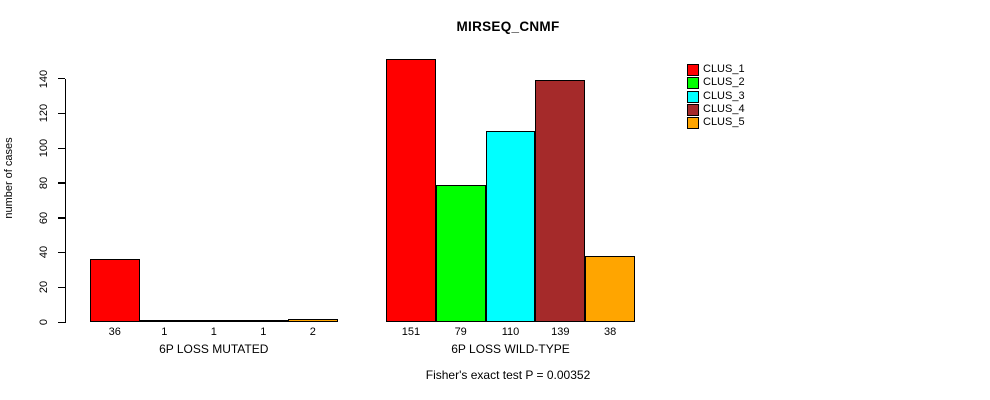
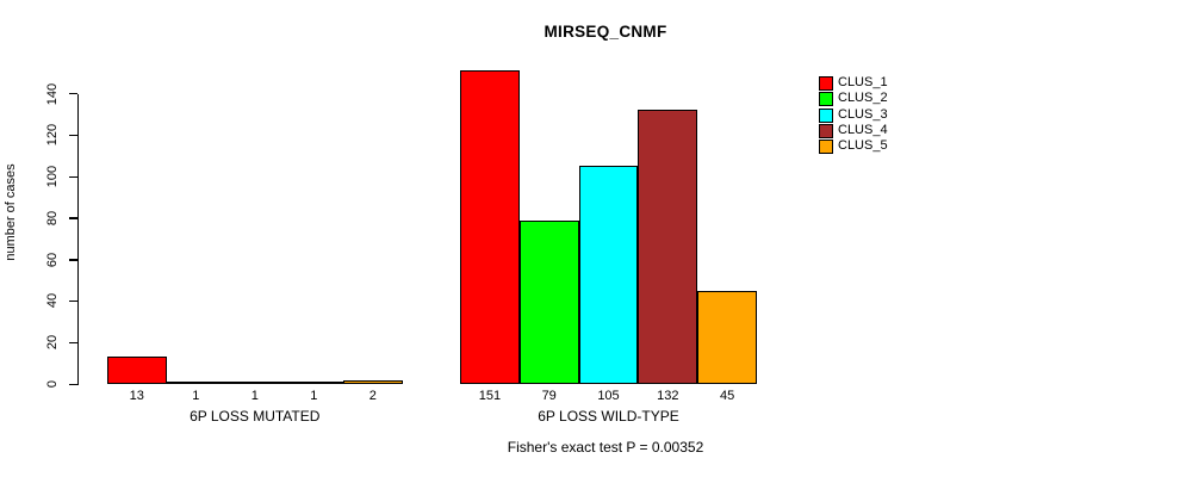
CLUS_1/6P LOSS MUTATED: 36 -> 13
CLUS_3/6P LOSS WILD-TYPE: 110 -> 105
CLUS_4/6P LOSS WILD-TYPE: 139 -> 132
CLUS_5/6P LOSS WILD-TYPE: 38 -> 45
